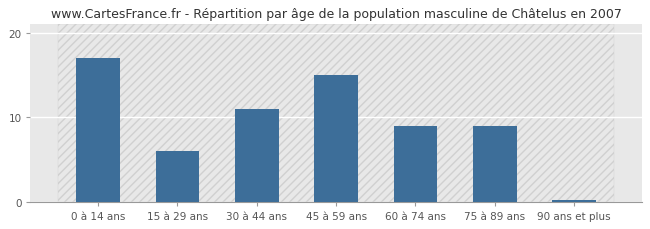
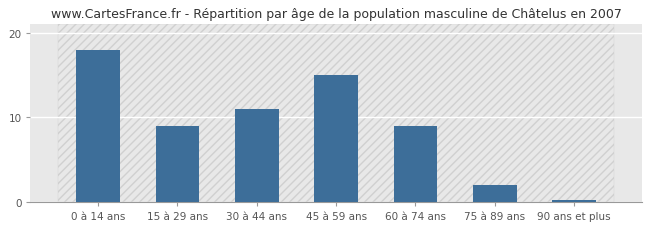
0 à 14 ans: 17.0 -> 18.0
15 à 29 ans: 6.0 -> 9.0
75 à 89 ans: 9.0 -> 2.0
